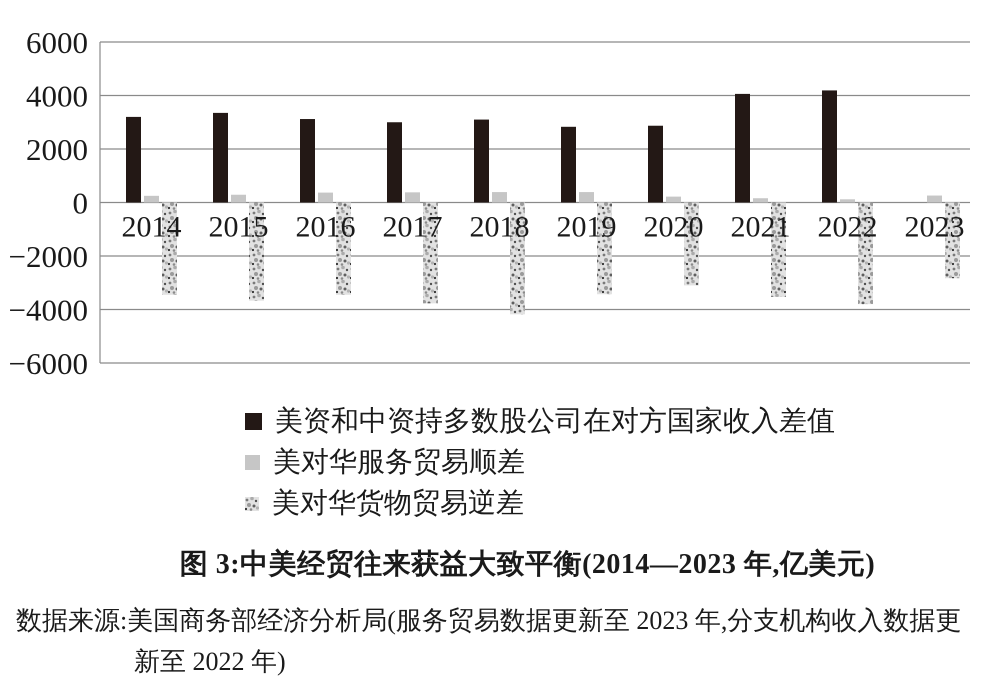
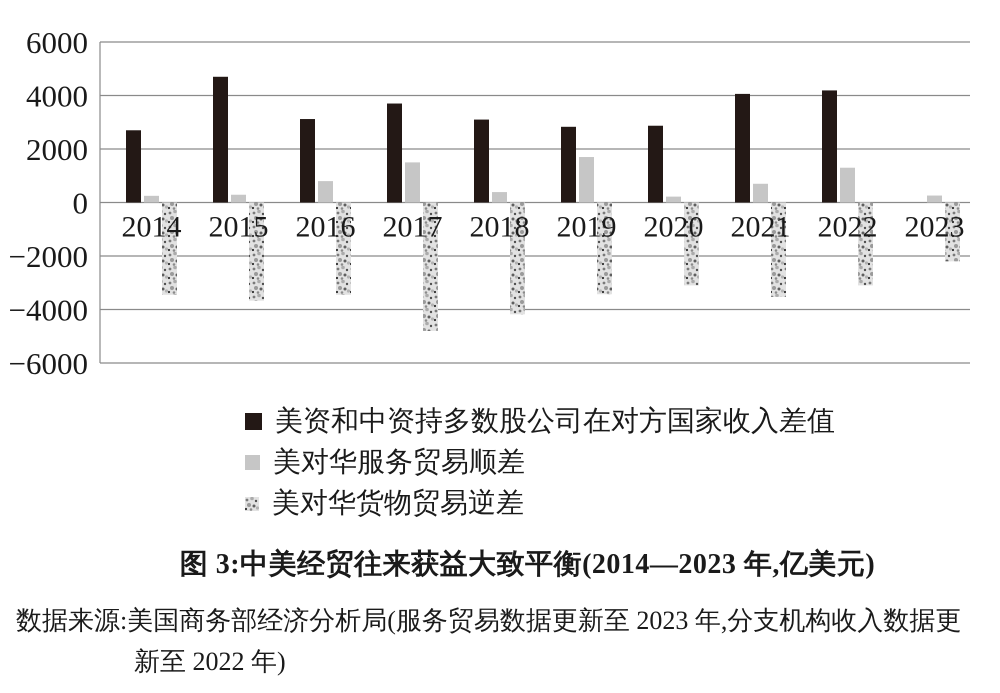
美资和中资持多数股公司在对方国家收入差值/2014: 3200 -> 2700
美资和中资持多数股公司在对方国家收入差值/2015: 3400 -> 4700
美对华服务贸易顺差/2016: 400 -> 800
美资和中资持多数股公司在对方国家收入差值/2017: 3000 -> 3700
美对华服务贸易顺差/2017: 400 -> 1500
美对华货物贸易逆差/2017: -3800 -> -4800
美对华服务贸易顺差/2019: 400 -> 1700
美对华服务贸易顺差/2021: 200 -> 700
美对华服务贸易顺差/2022: 100 -> 1300
美对华货物贸易逆差/2022: -3800 -> -3100
美对华货物贸易逆差/2023: -2800 -> -2200
